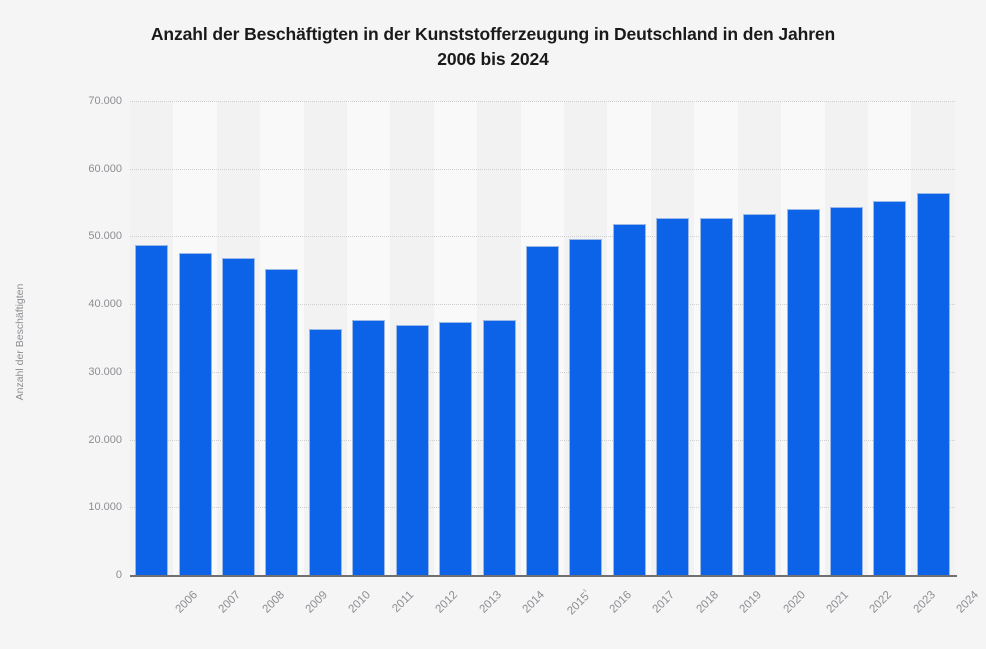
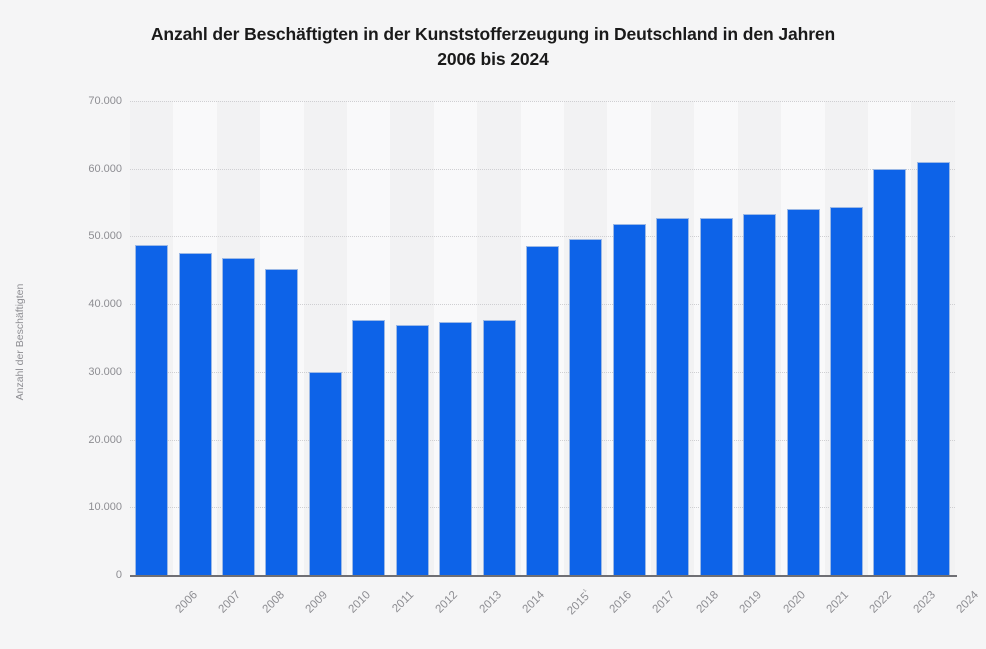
2010: 36000 -> 30000
2023: 55000 -> 60000
2024: 56000 -> 61000
